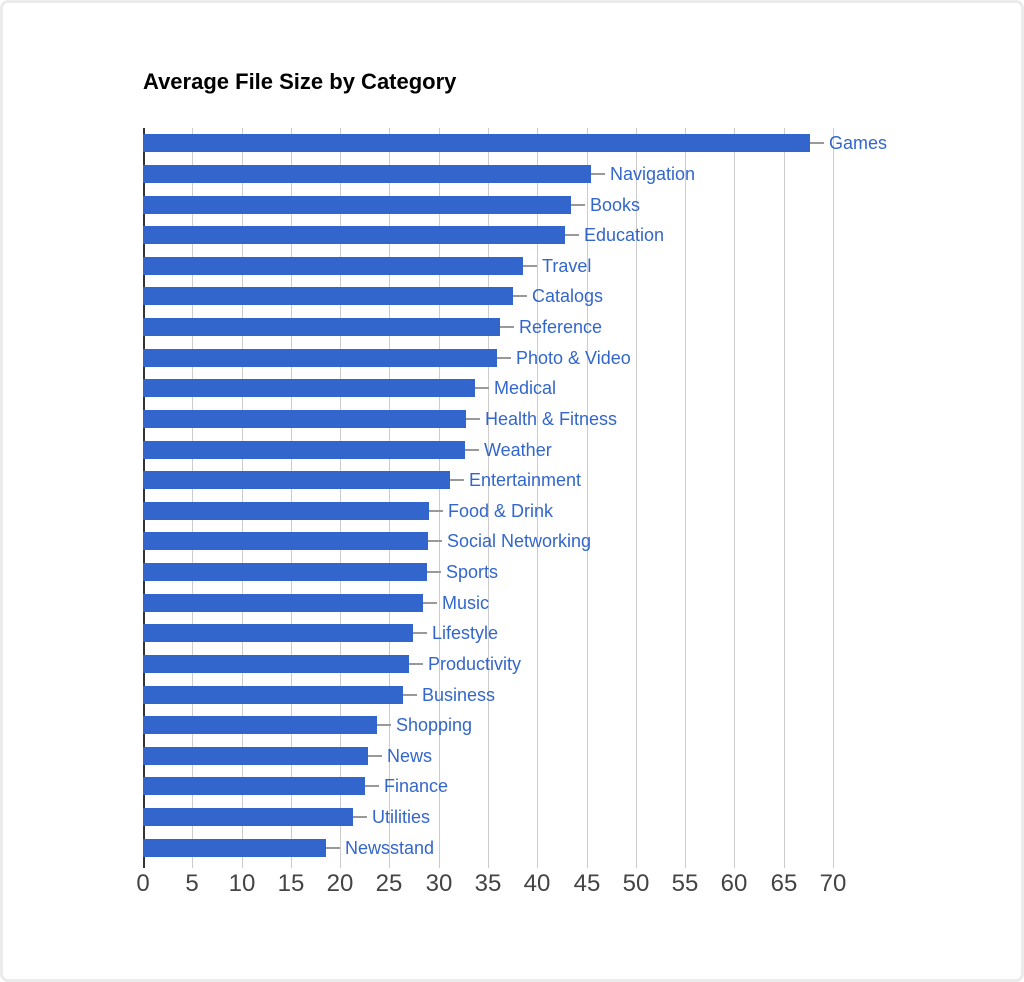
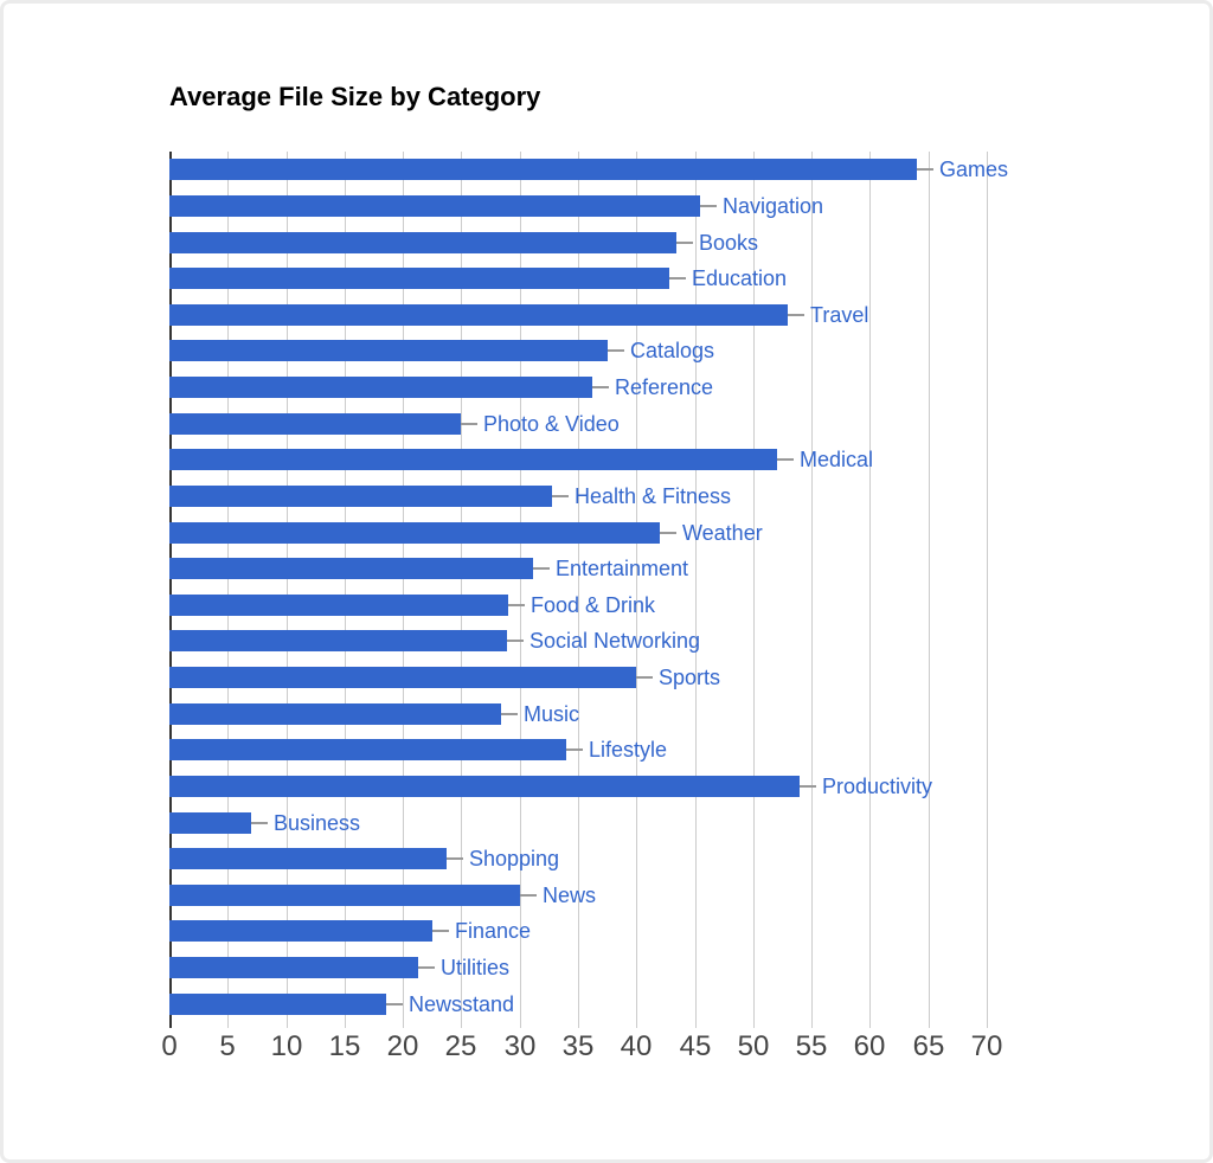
Games: 68 -> 64
Travel: 39 -> 53
Photo & Video: 36 -> 25
Medical: 34 -> 52
Weather: 33 -> 42
Sports: 29 -> 40
Lifestyle: 27 -> 34
Productivity: 27 -> 54
Business: 26 -> 7
News: 23 -> 30
